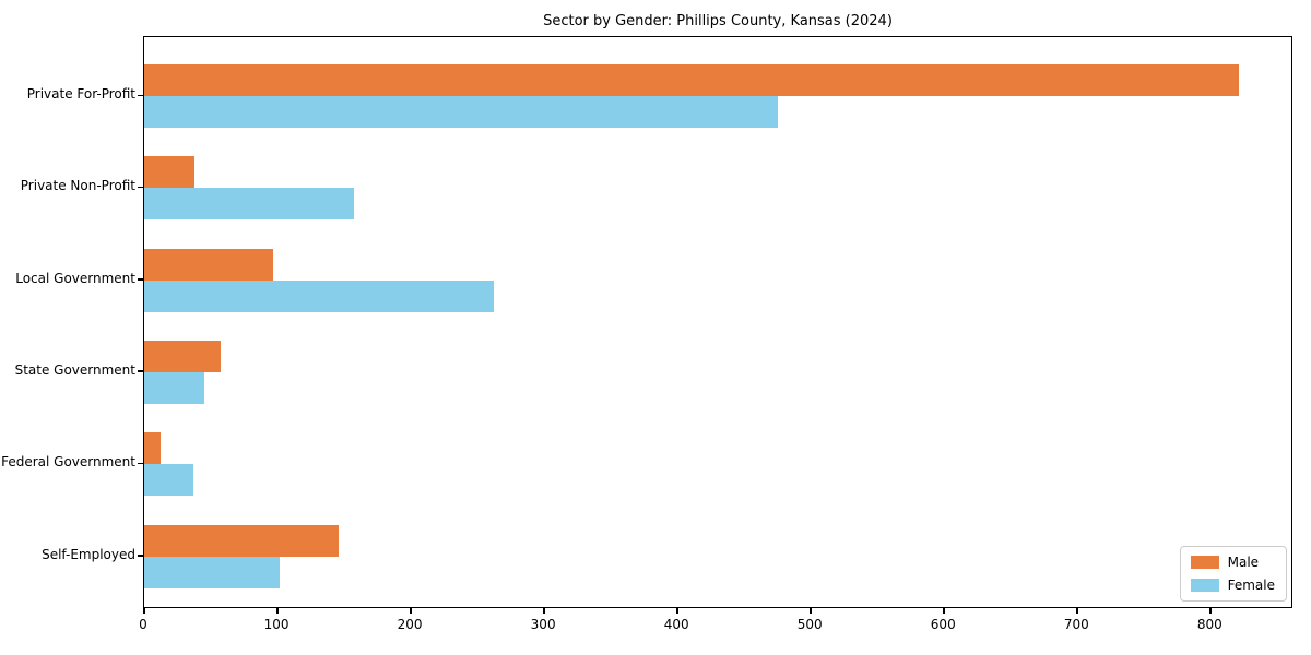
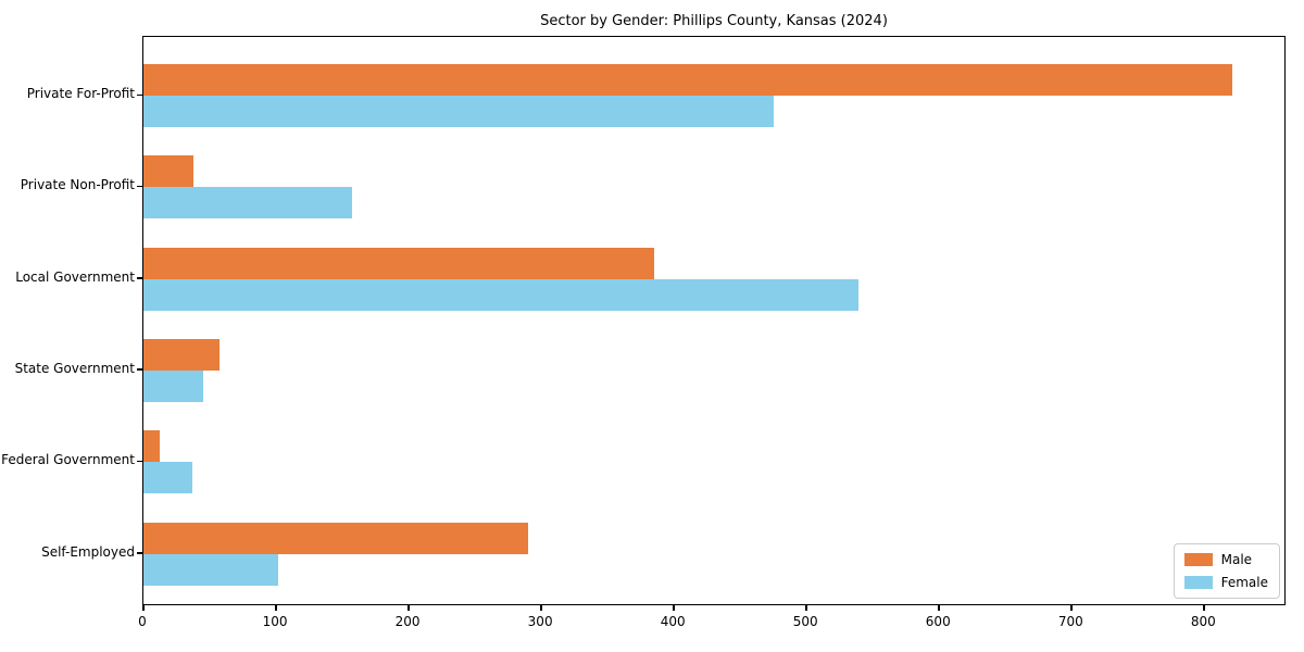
Male/Local Government: 97 -> 385
Female/Local Government: 262 -> 539
Male/Self-Employed: 146 -> 290
